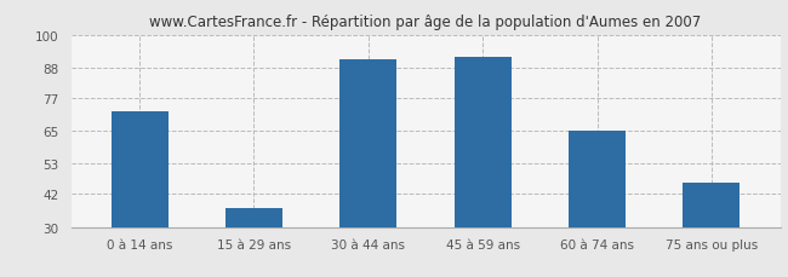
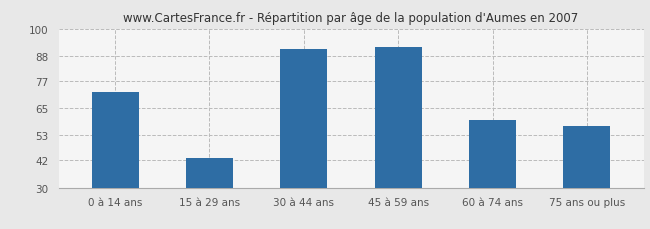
15 à 29 ans: 37 -> 43
60 à 74 ans: 65 -> 60
75 ans ou plus: 46 -> 57
